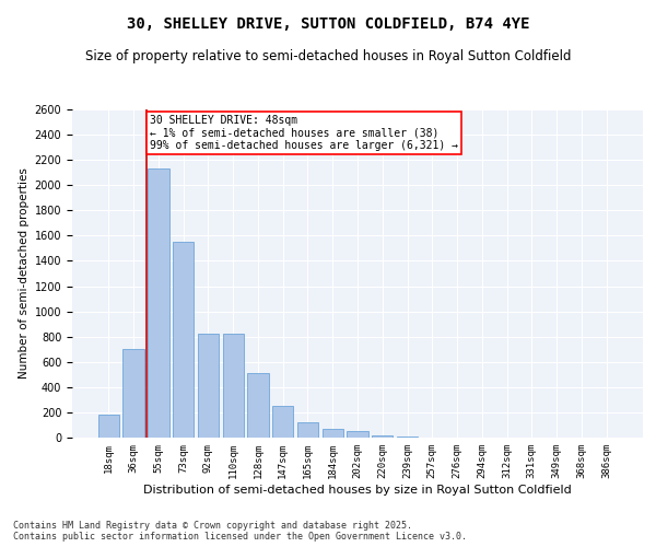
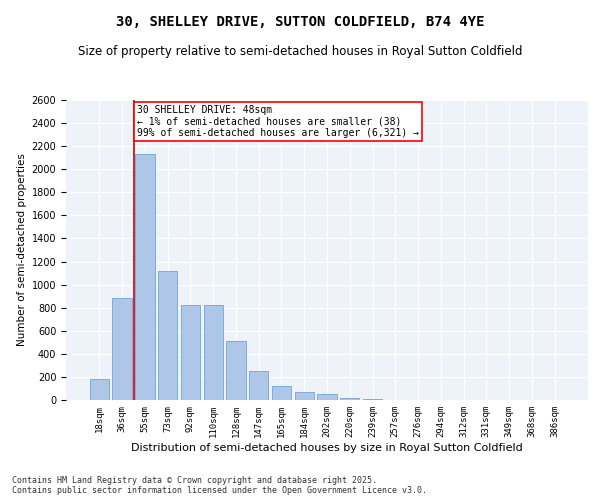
36sqm: 700 -> 880
73sqm: 1550 -> 1120
